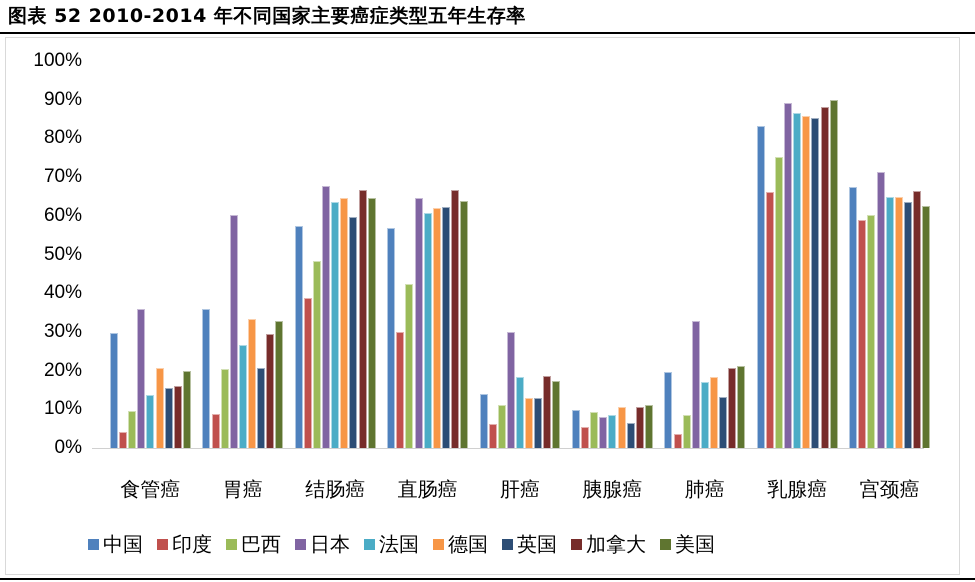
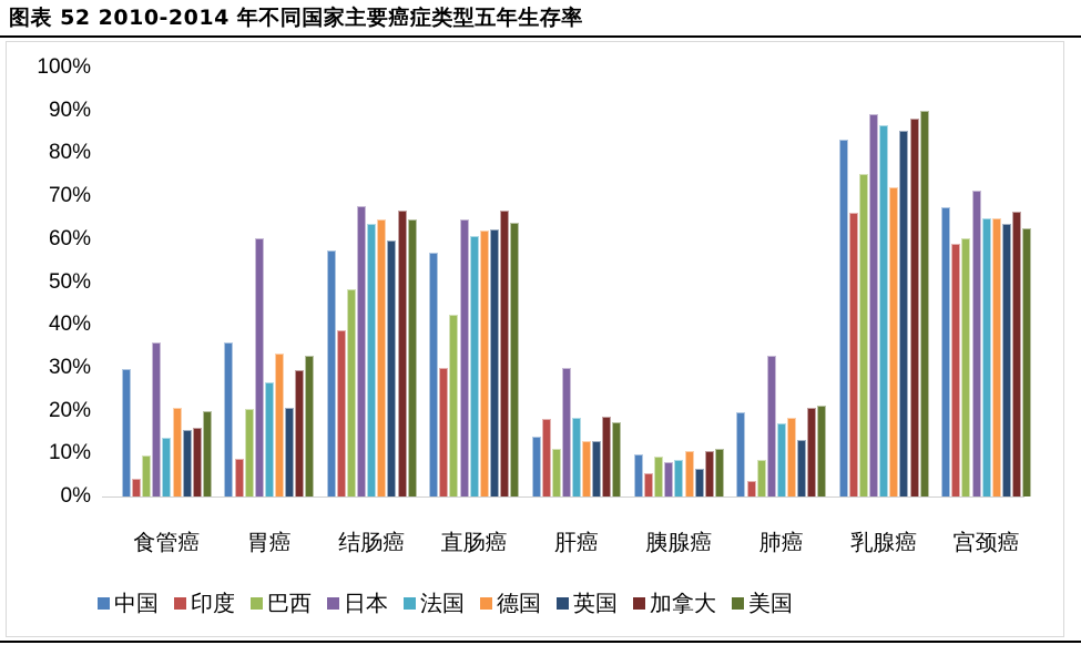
印度/肝癌: 6% -> 18%
德国/乳腺癌: 86% -> 72%
